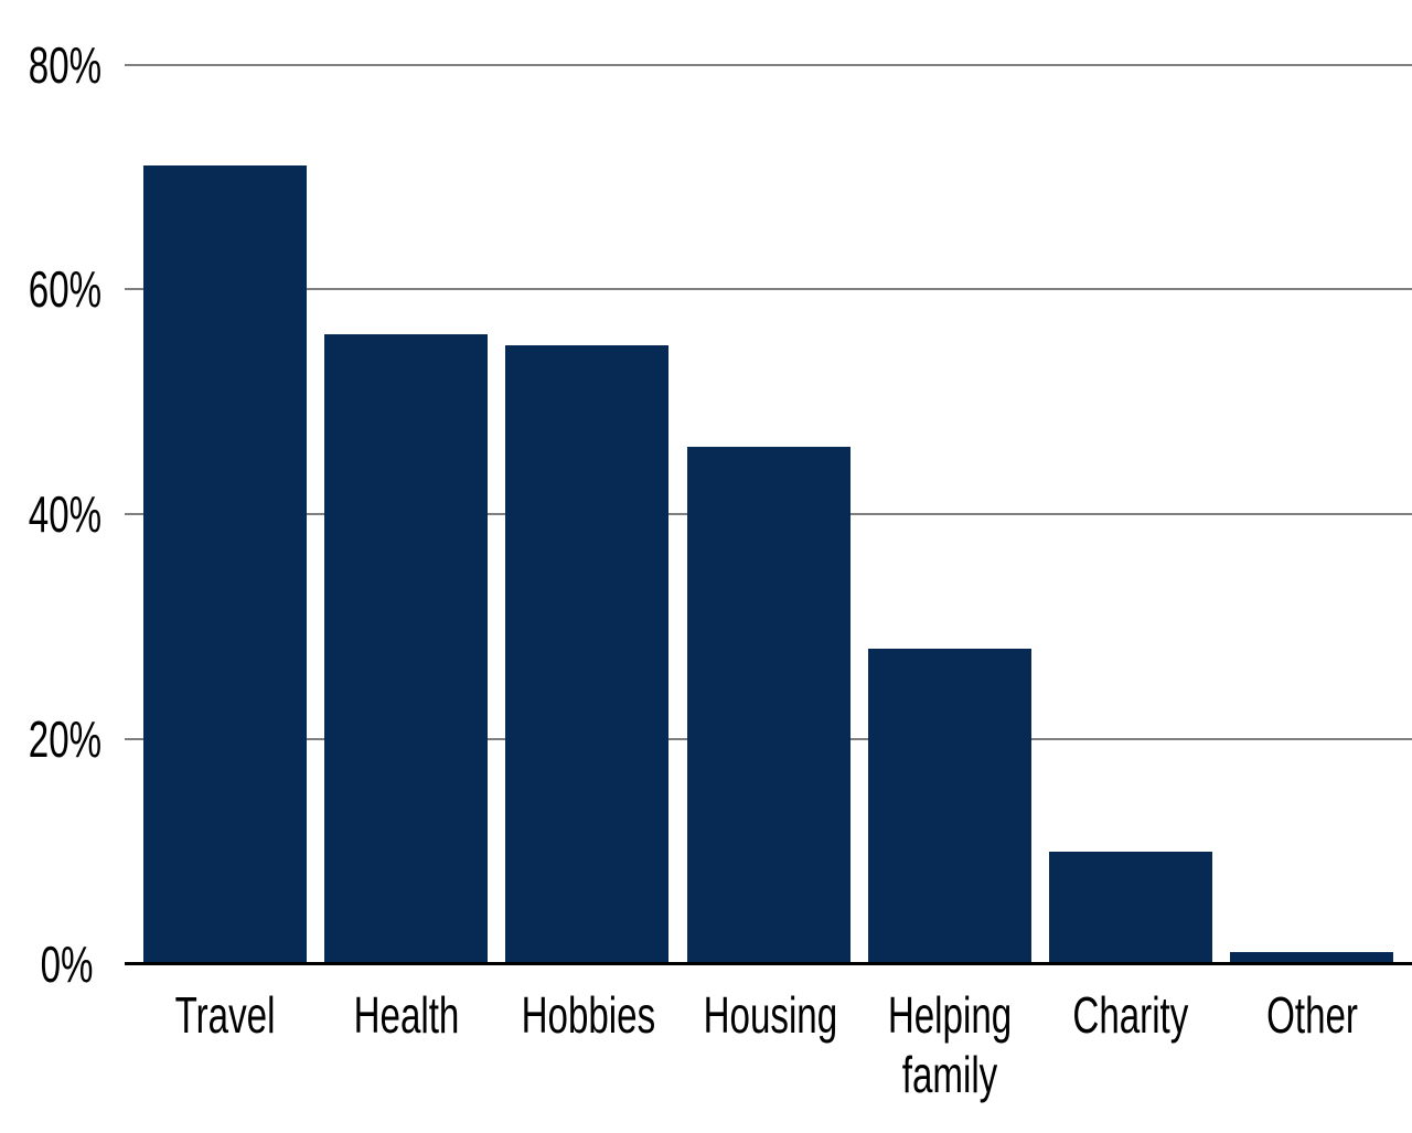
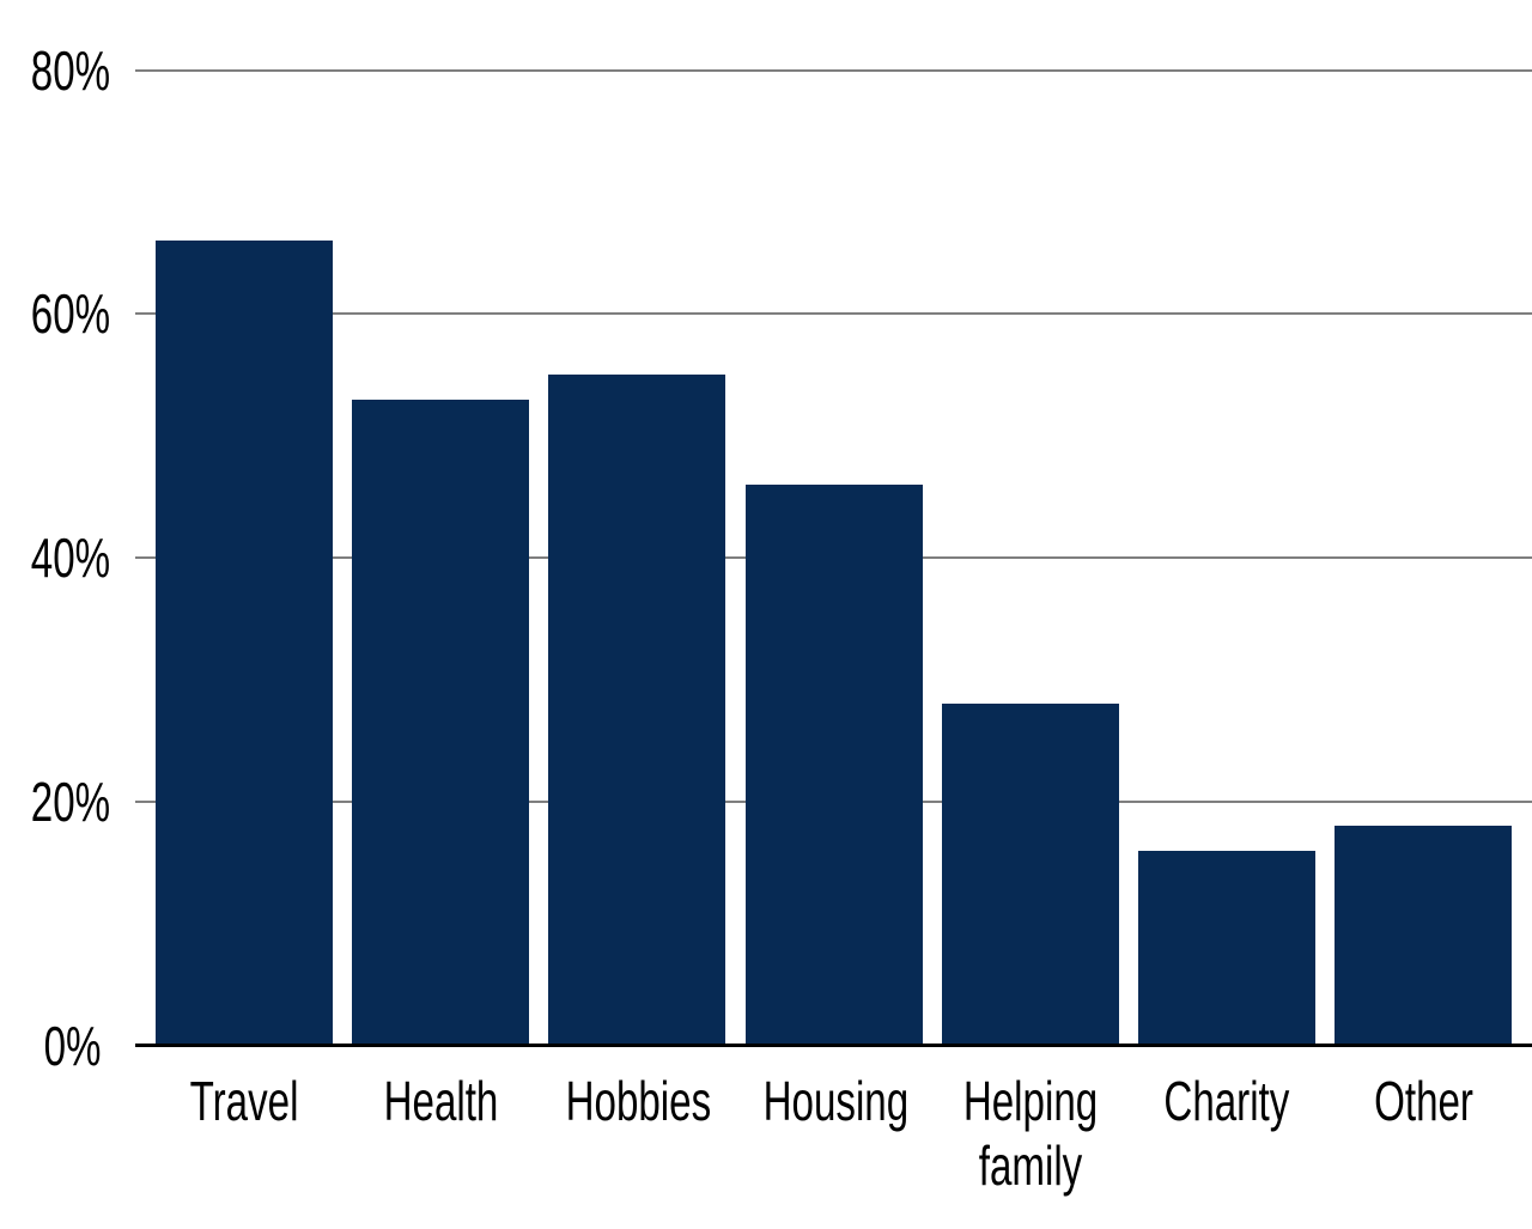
Travel: 71% -> 66%
Health: 56% -> 53%
Charity: 10% -> 16%
Other: 1% -> 18%
